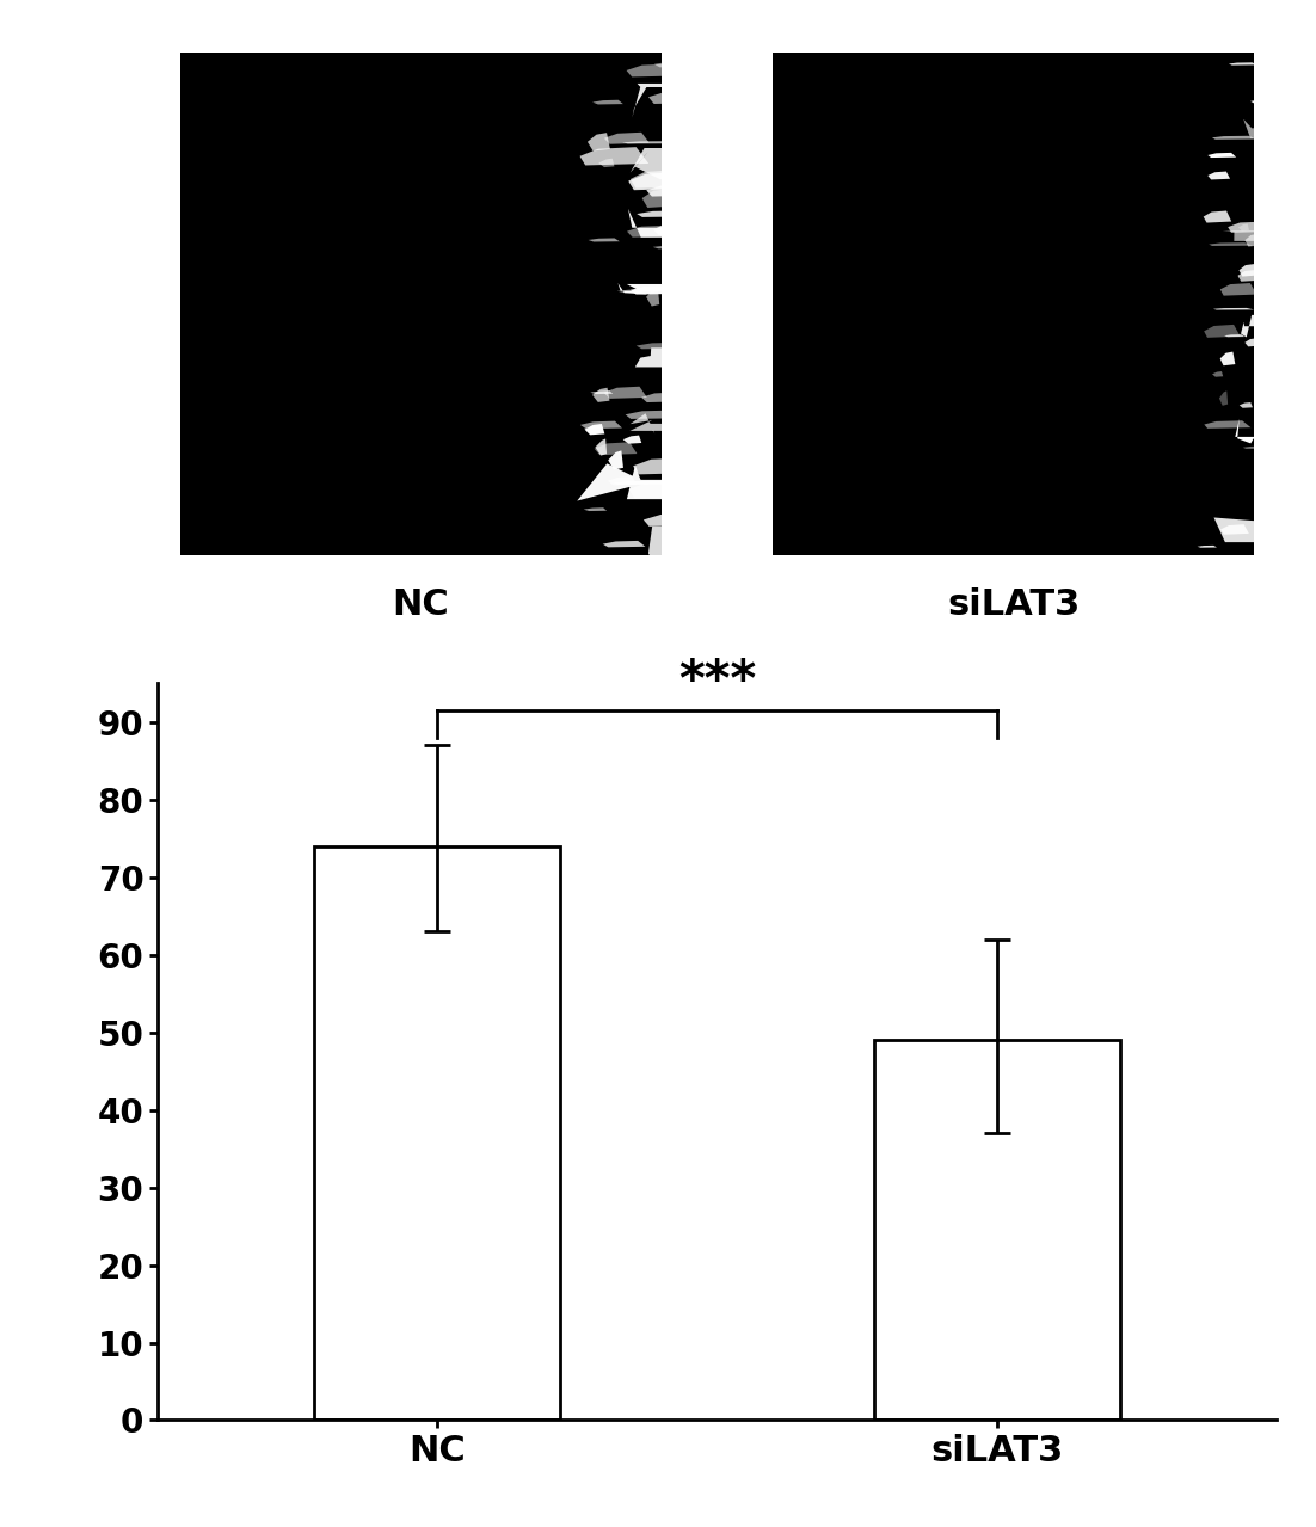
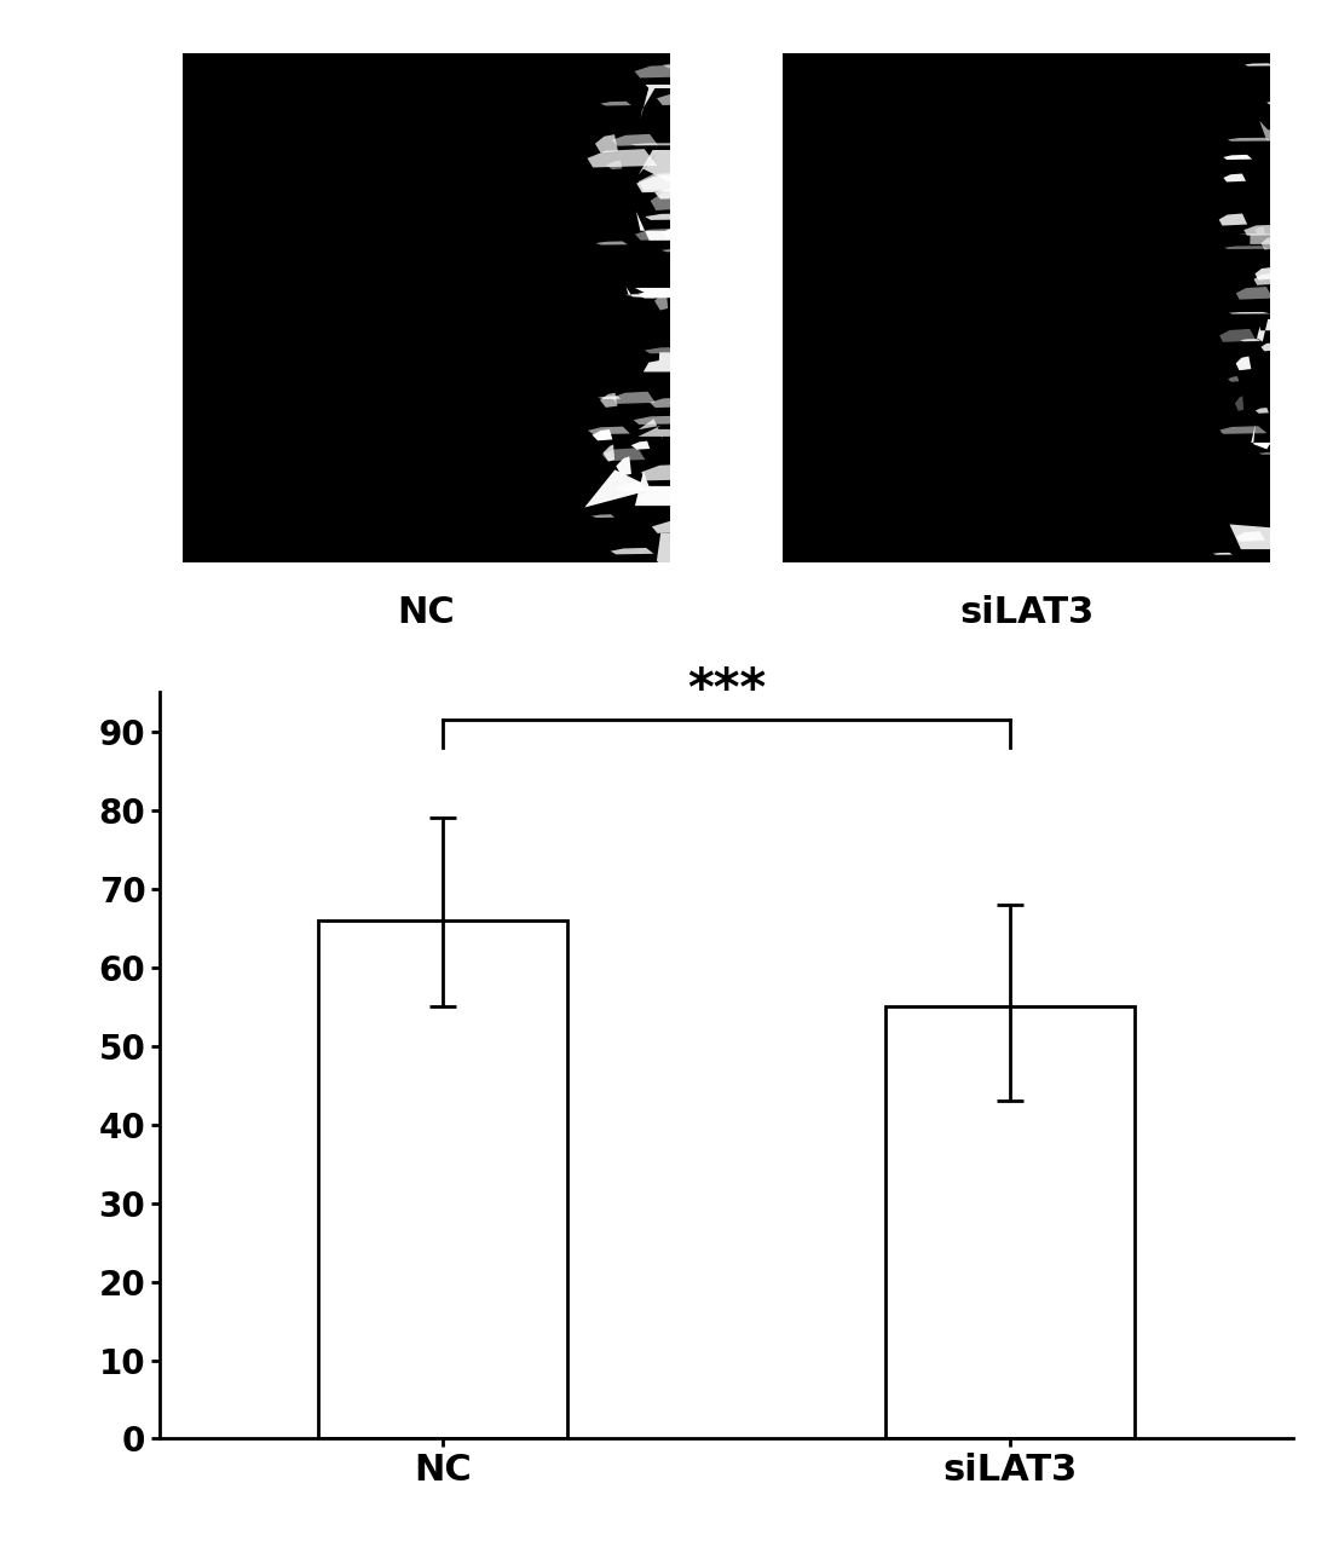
NC: 74 -> 66
siLAT3: 49 -> 55
